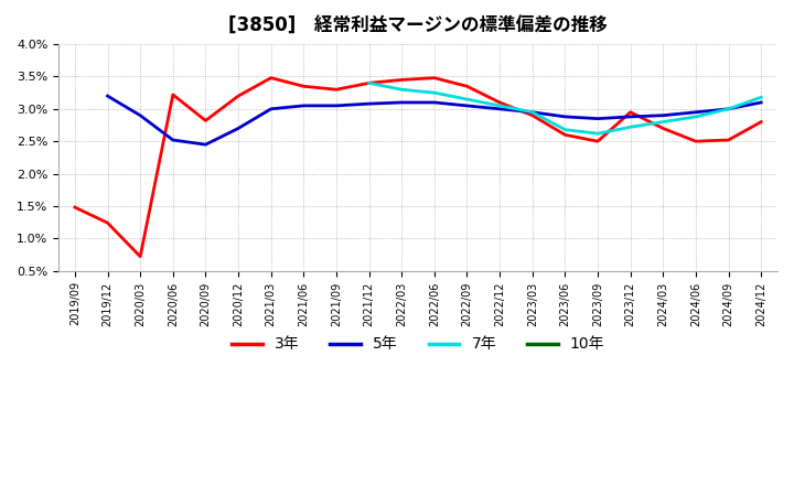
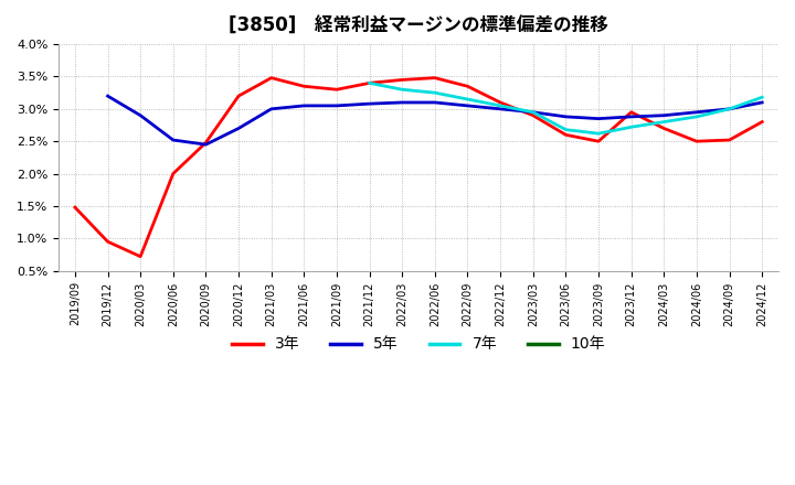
3年/2019/12: 1.24% -> 0.95%
3年/2020/06: 3.22% -> 2.00%
3年/2020/09: 2.82% -> 2.48%
